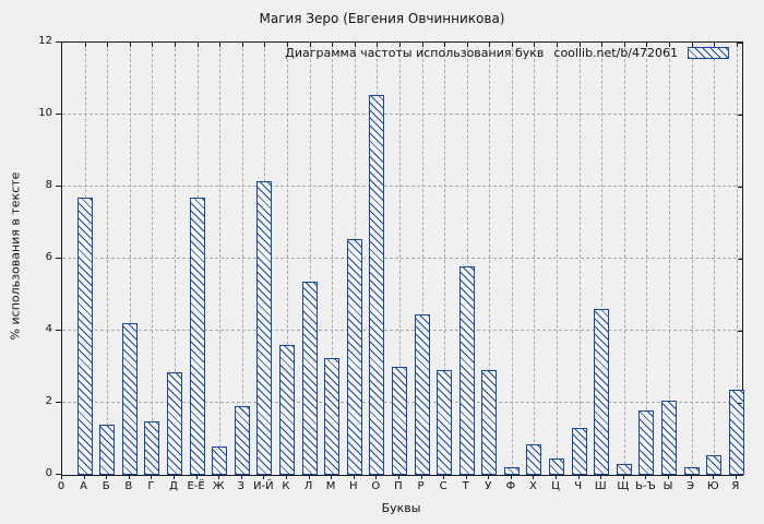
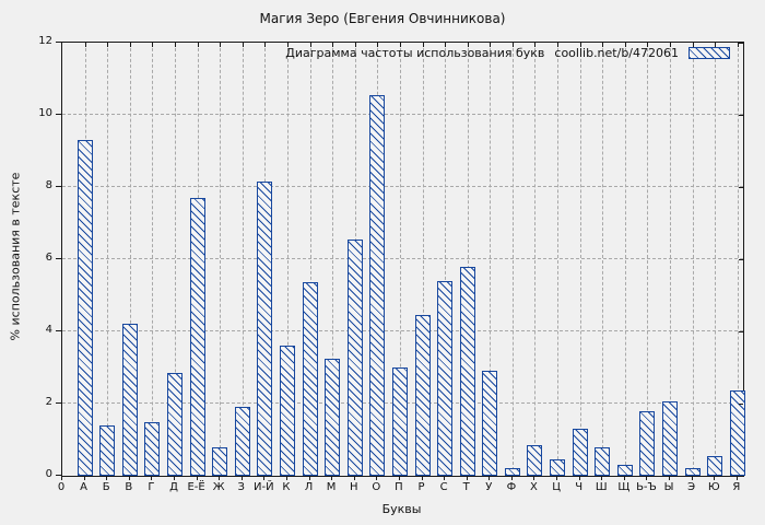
А: 7.7 -> 9.3
С: 2.9 -> 5.4
Ш: 4.6 -> 0.8
